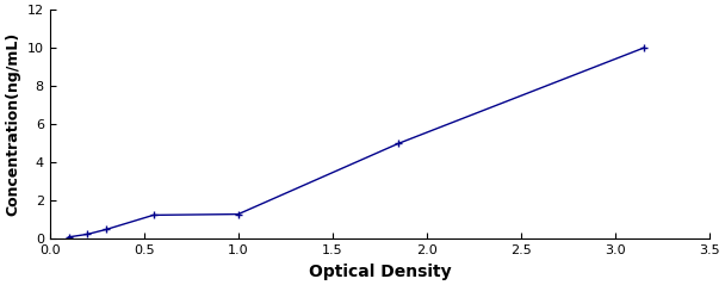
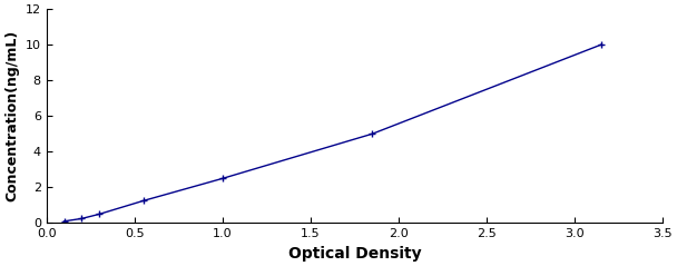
1.0: 1.3 -> 2.5
